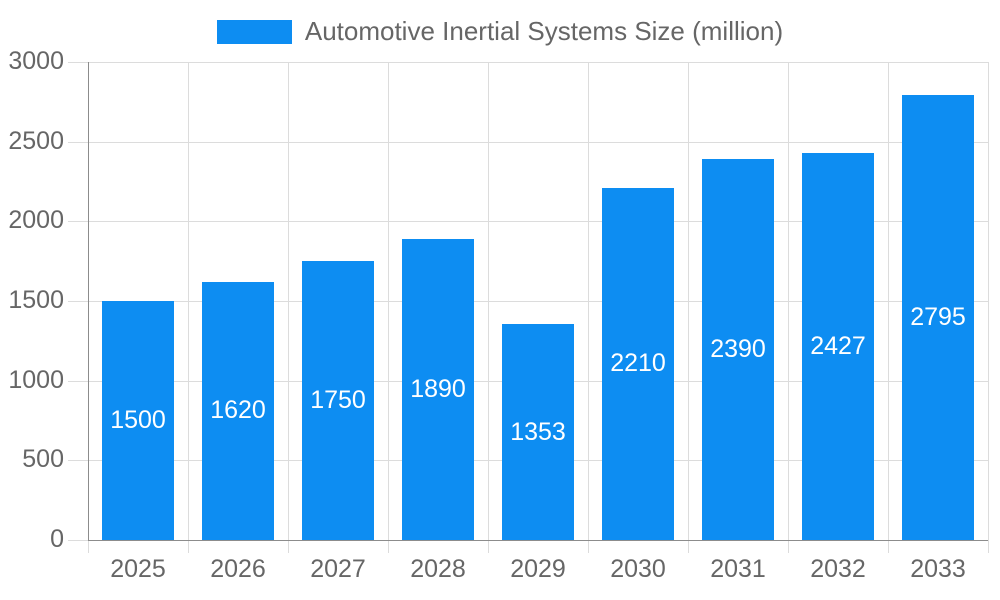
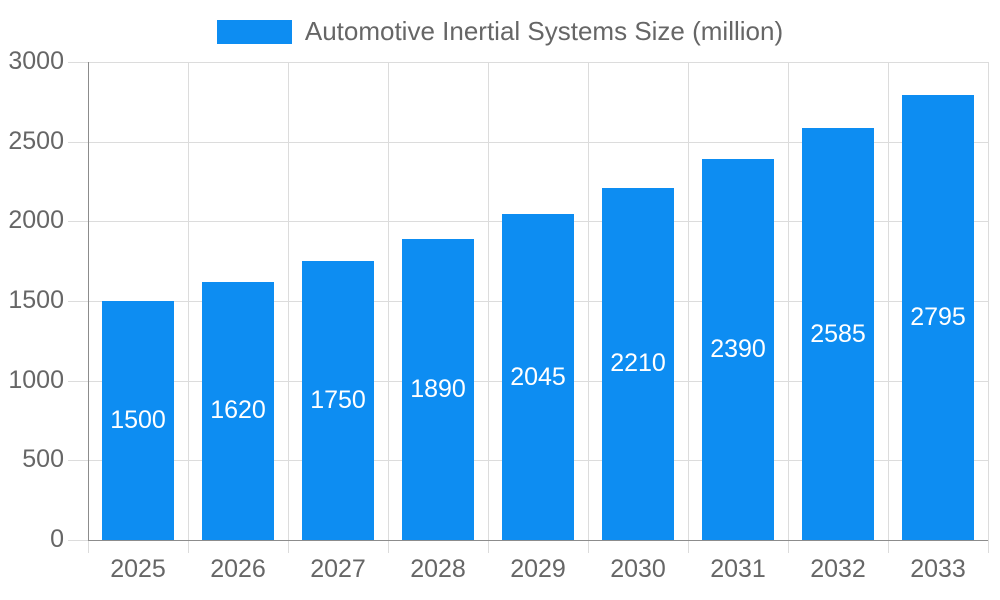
2029: 1353 -> 2045
2032: 2427 -> 2585
